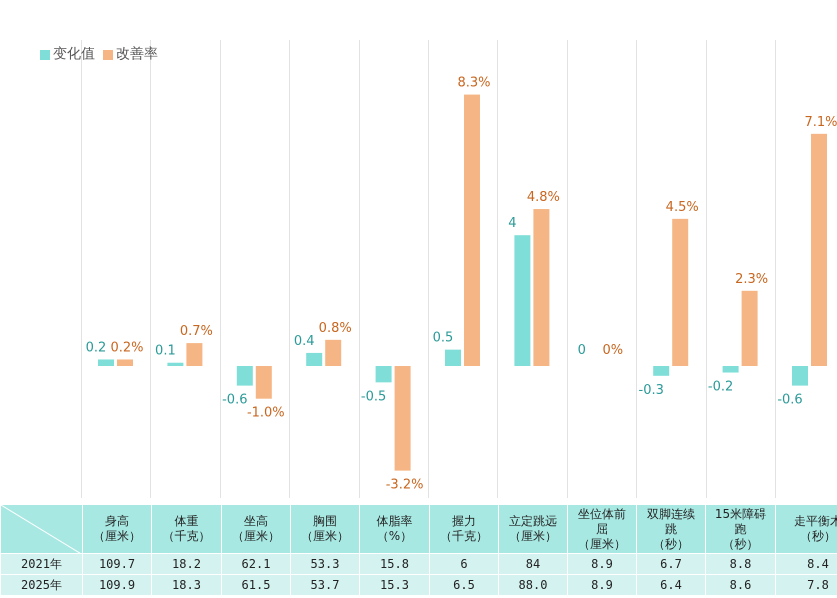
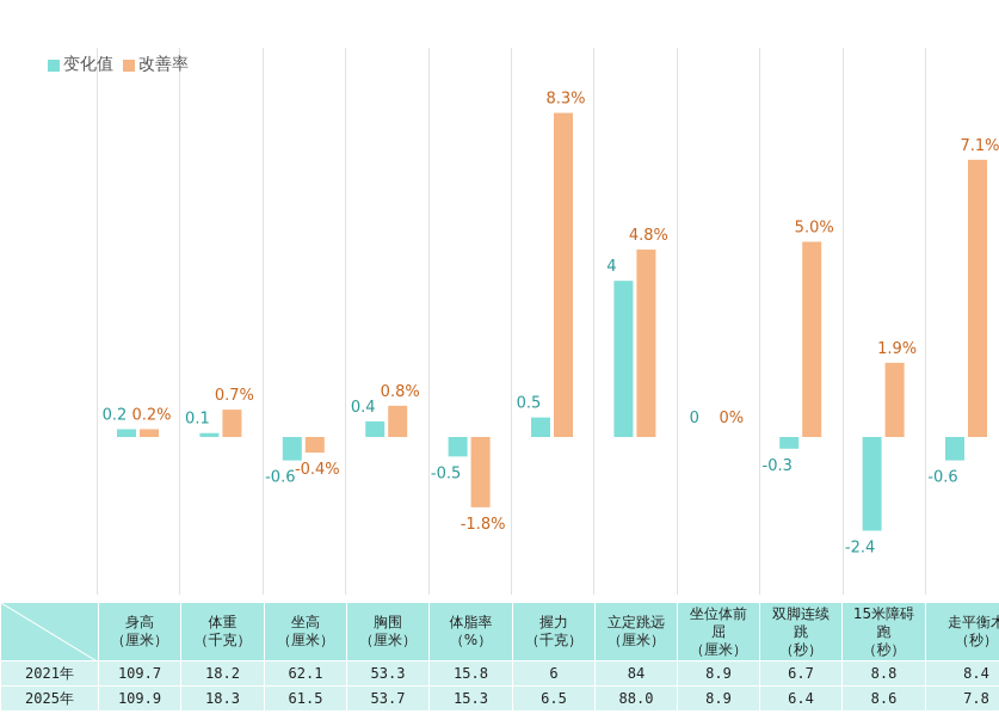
改善率/坐高: -1.0% -> -0.4%
改善率/体脂率: -3.2% -> -1.8%
改善率/双脚连续跳: 4.5% -> 5.0%
变化值/15米障碍跑: -0.2 -> -2.4
改善率/15米障碍跑: 2.3% -> 1.9%
